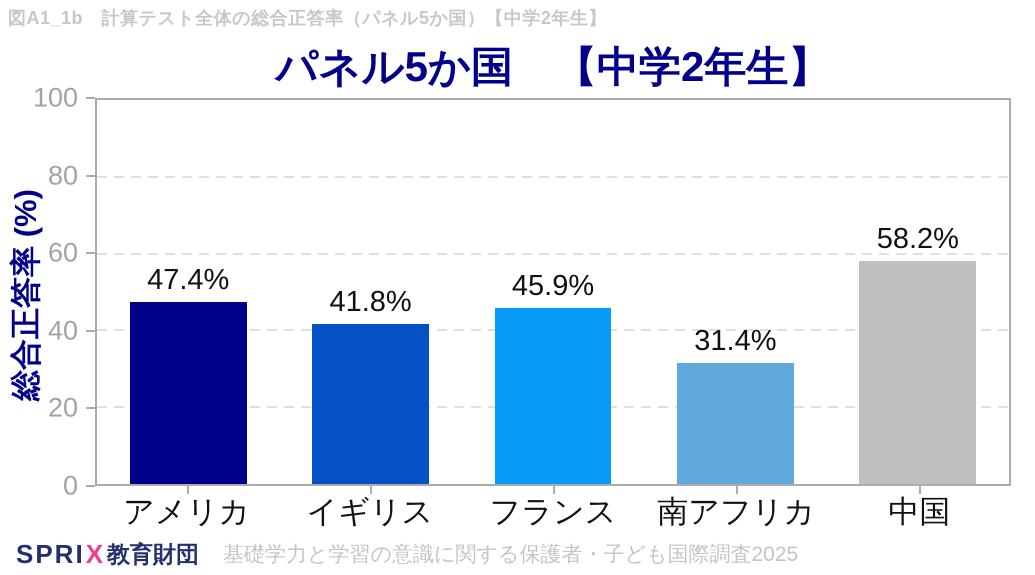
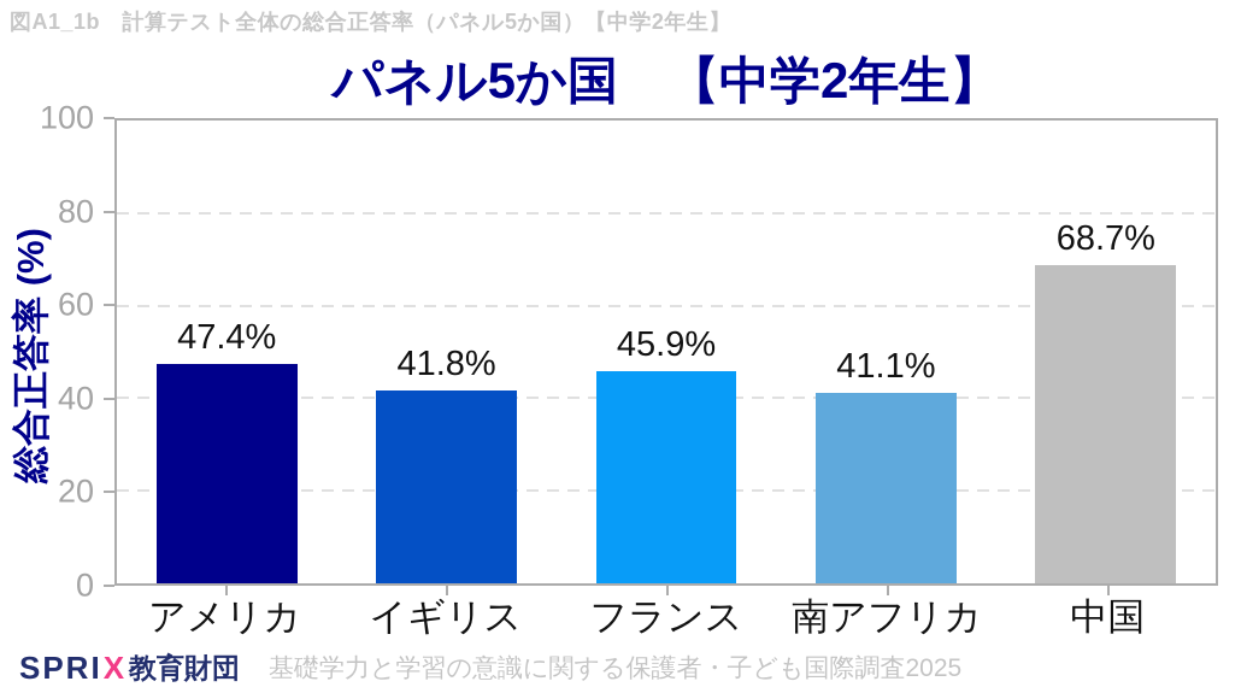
南アフリカ: 31.4% -> 41.1%
中国: 58.2% -> 68.7%
